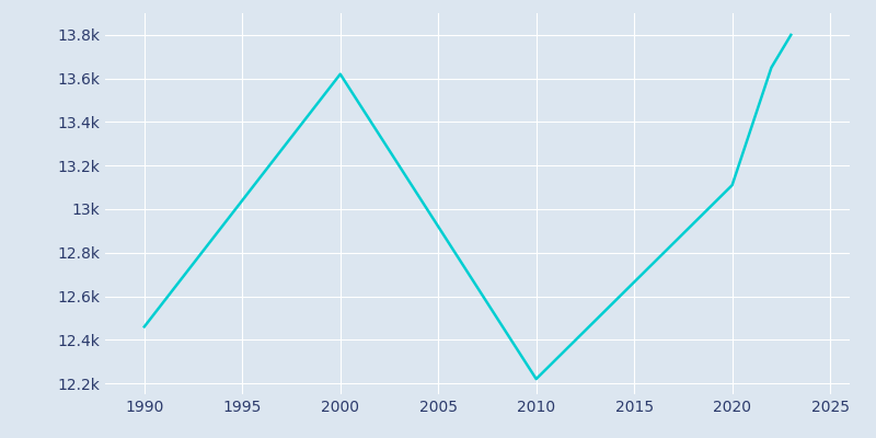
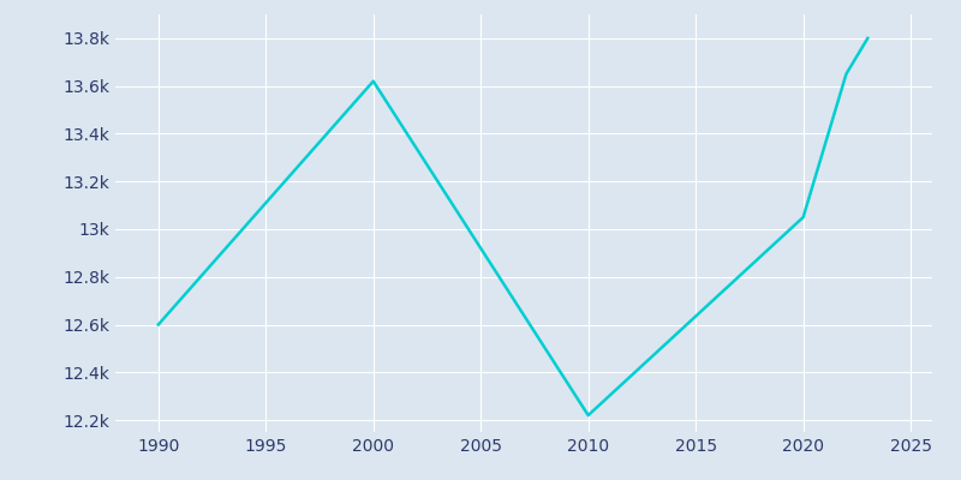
1990: 12.46k -> 12.60k
2020: 13.11k -> 13.05k
